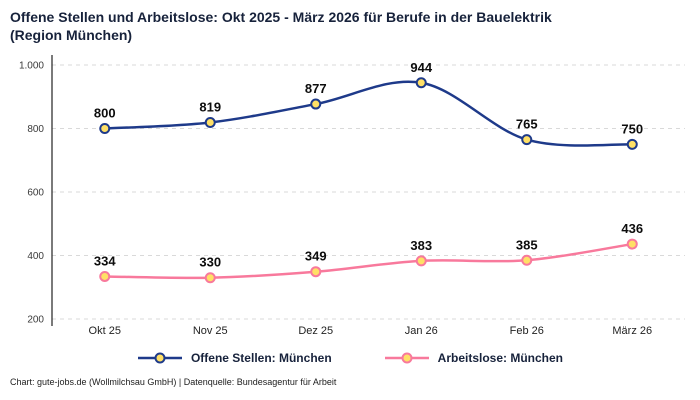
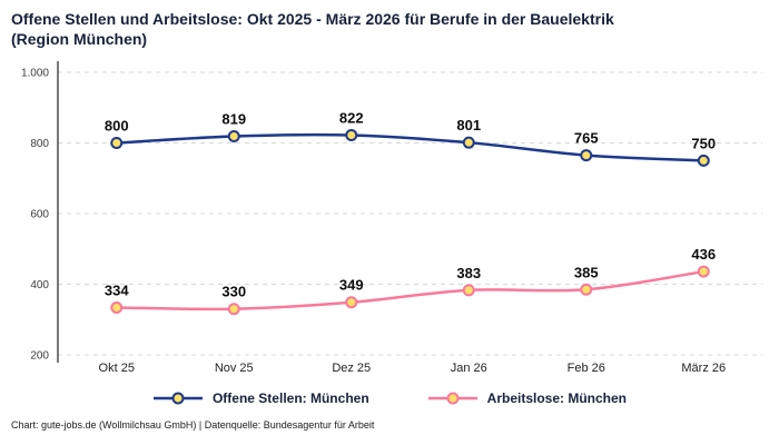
Offene Stellen: München/Dez 25: 877 -> 822
Offene Stellen: München/Jan 26: 944 -> 801
